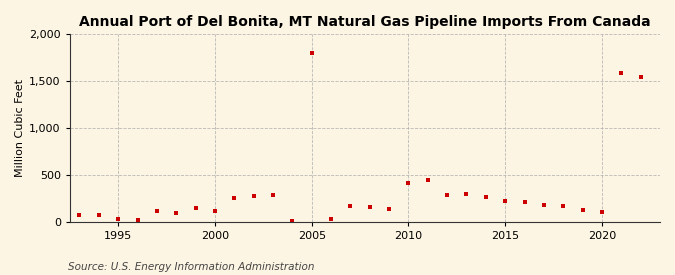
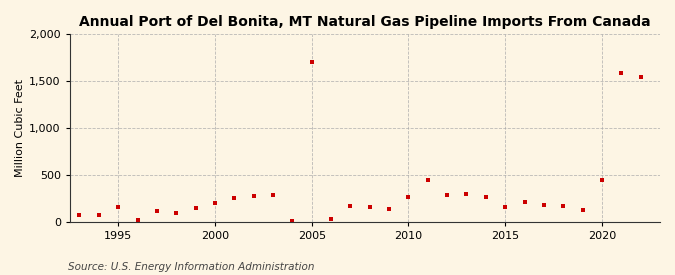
1995: 30 -> 160
2000: 120 -> 200
2005: 1,800 -> 1,700
2010: 410 -> 260
2015: 220 -> 160
2020: 100 -> 440
